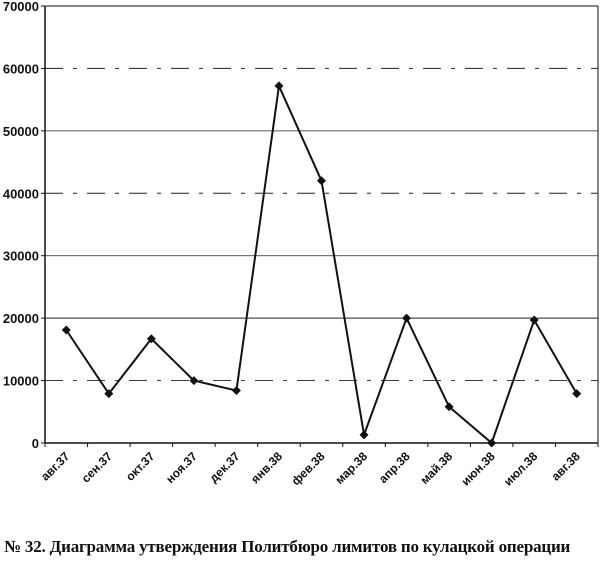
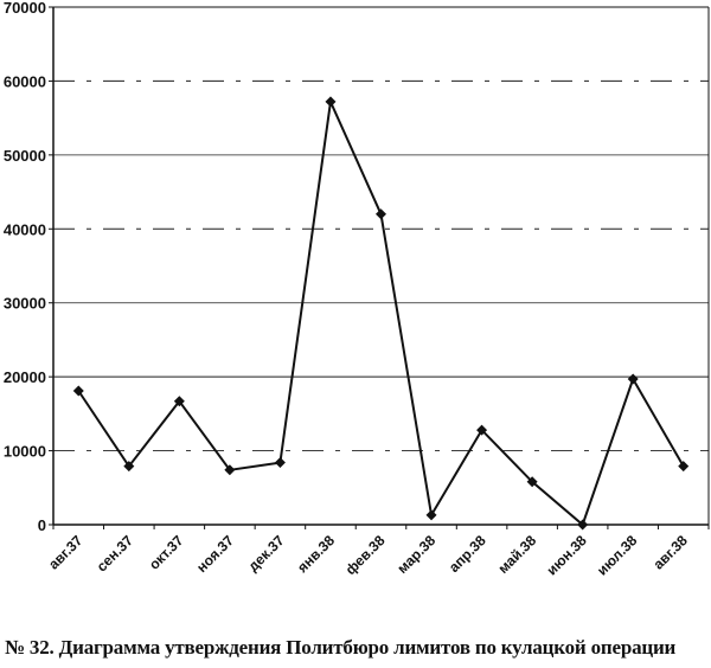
ноя.37: 10000 -> 7000
апр.38: 20000 -> 13000
